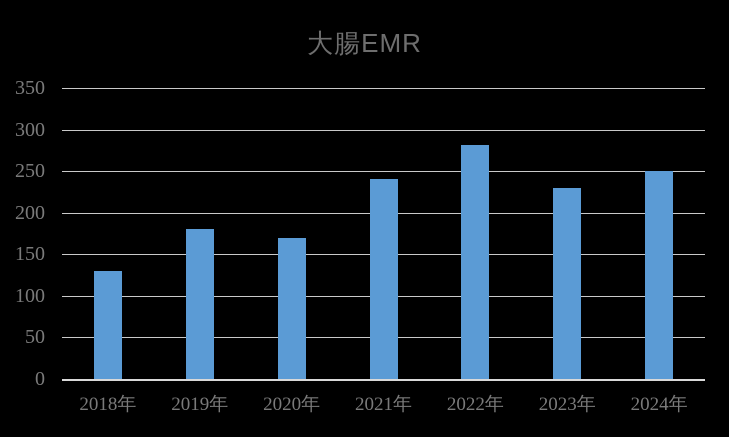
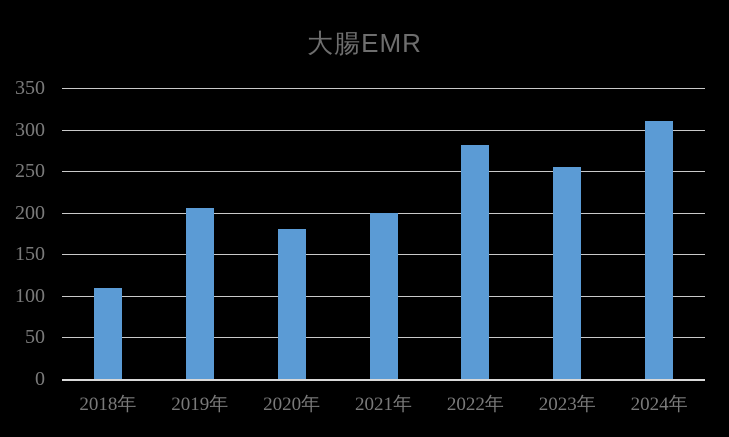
2018年: 130 -> 110
2019年: 180 -> 210
2020年: 170 -> 180
2021年: 240 -> 200
2023年: 230 -> 260
2024年: 250 -> 310
